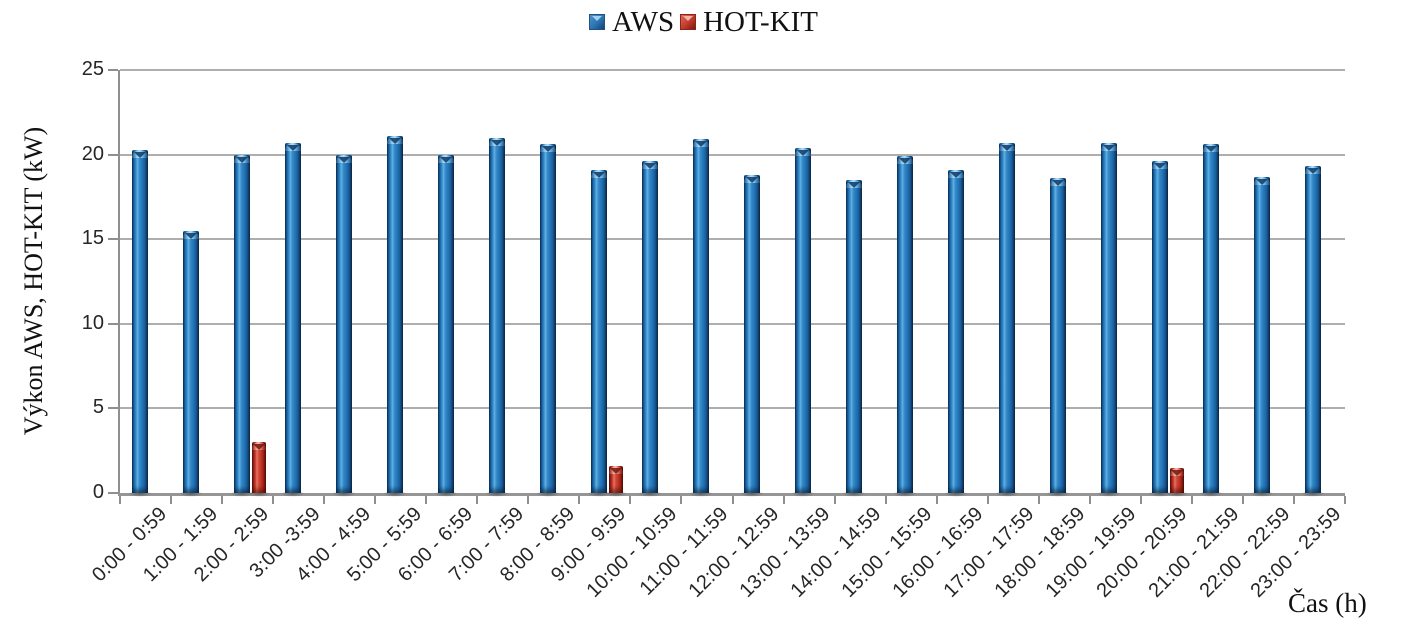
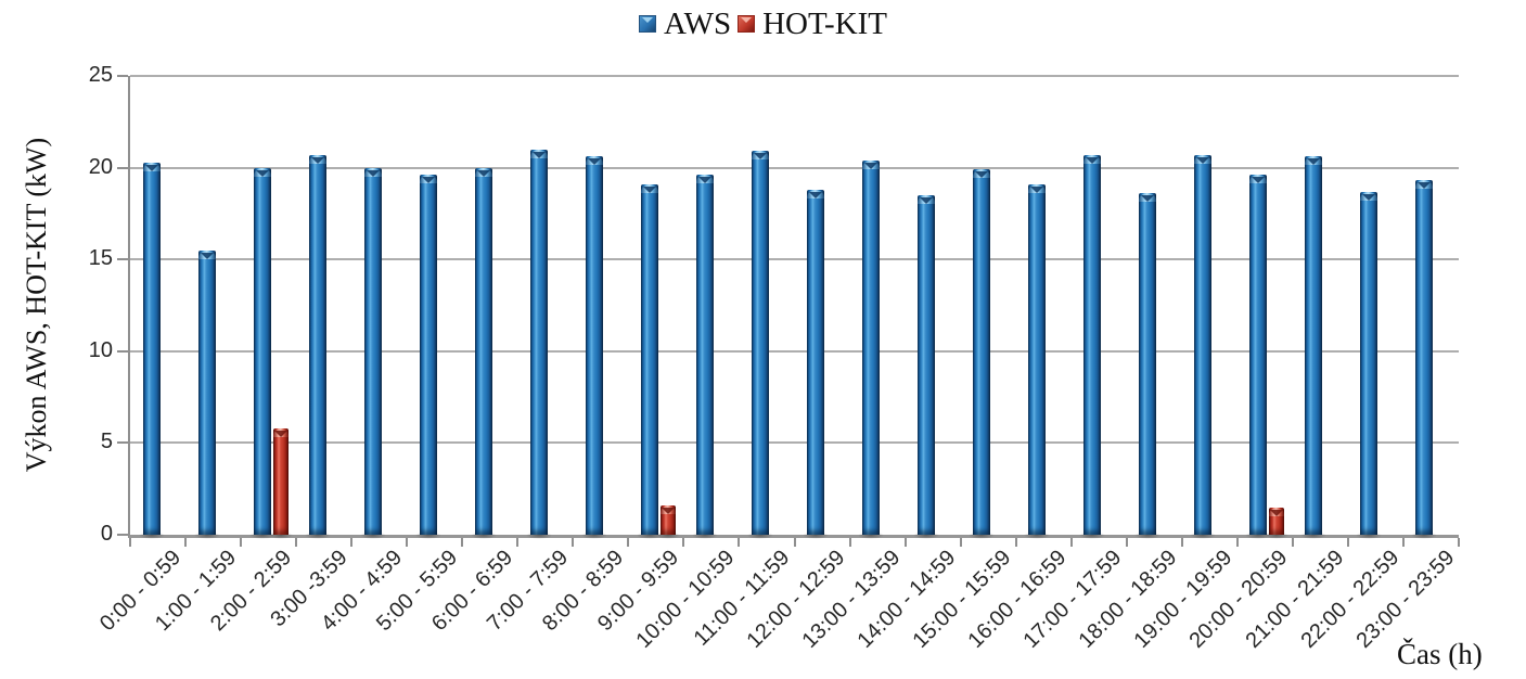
HOT-KIT/2:00 - 2:59: 3.0 -> 5.8
AWS/5:00 - 5:59: 21.1 -> 19.6
